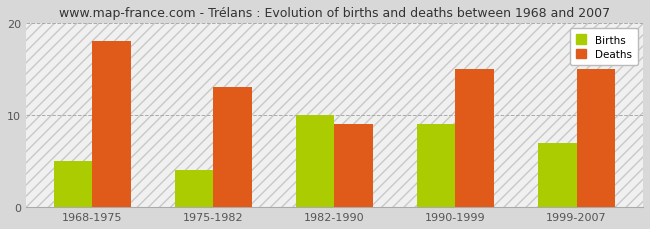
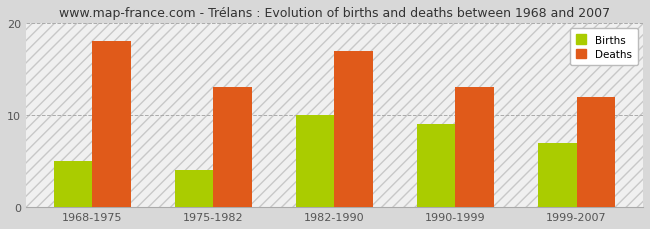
Deaths/1982-1990: 9 -> 17
Deaths/1990-1999: 15 -> 13
Deaths/1999-2007: 15 -> 12
